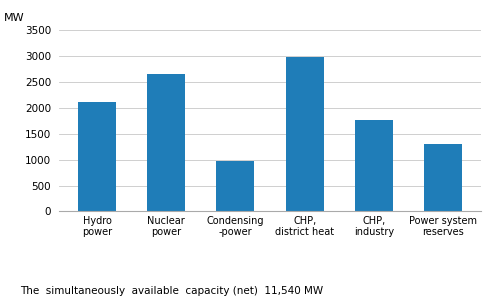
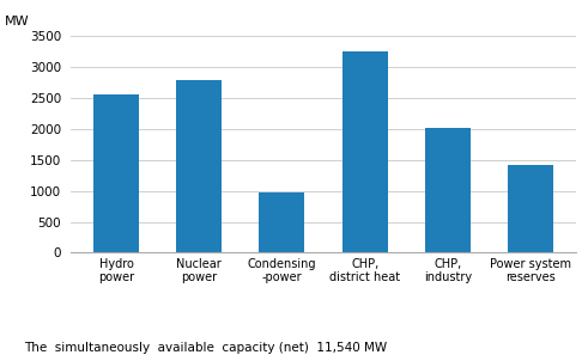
Hydro power: 2120 -> 2560
Nuclear power: 2660 -> 2780
CHP, district heat: 2980 -> 3250
CHP, industry: 1760 -> 2010
Power system reserves: 1300 -> 1420
